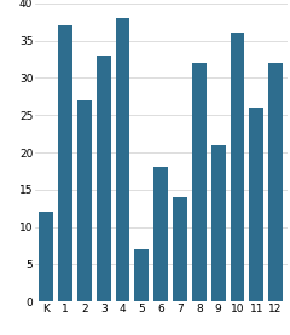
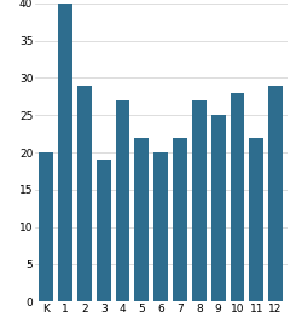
K: 12 -> 20
1: 37 -> 40
2: 27 -> 29
3: 33 -> 19
4: 38 -> 27
5: 7 -> 22
6: 18 -> 20
7: 14 -> 22
8: 32 -> 27
9: 21 -> 25
10: 36 -> 28
11: 26 -> 22
12: 32 -> 29
